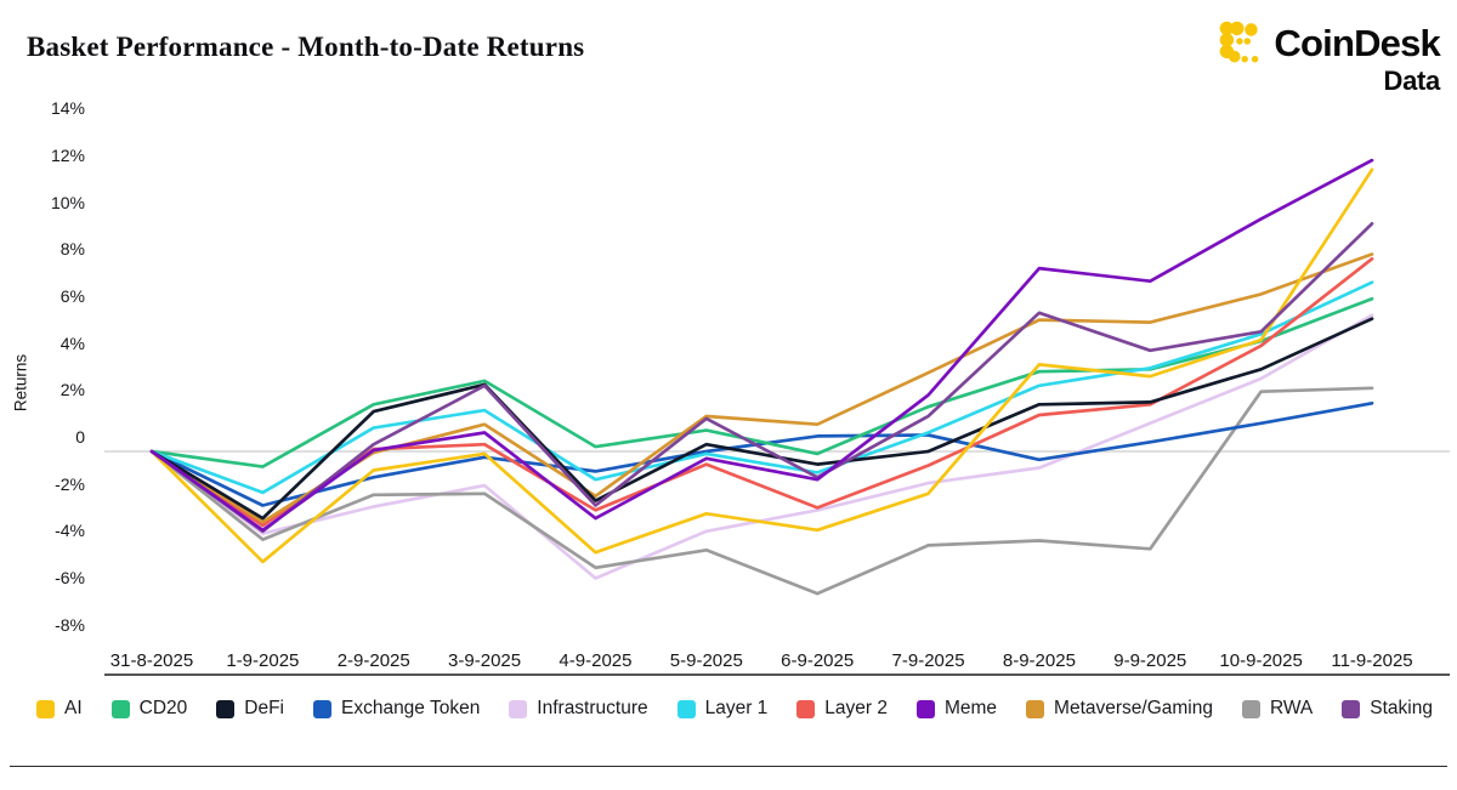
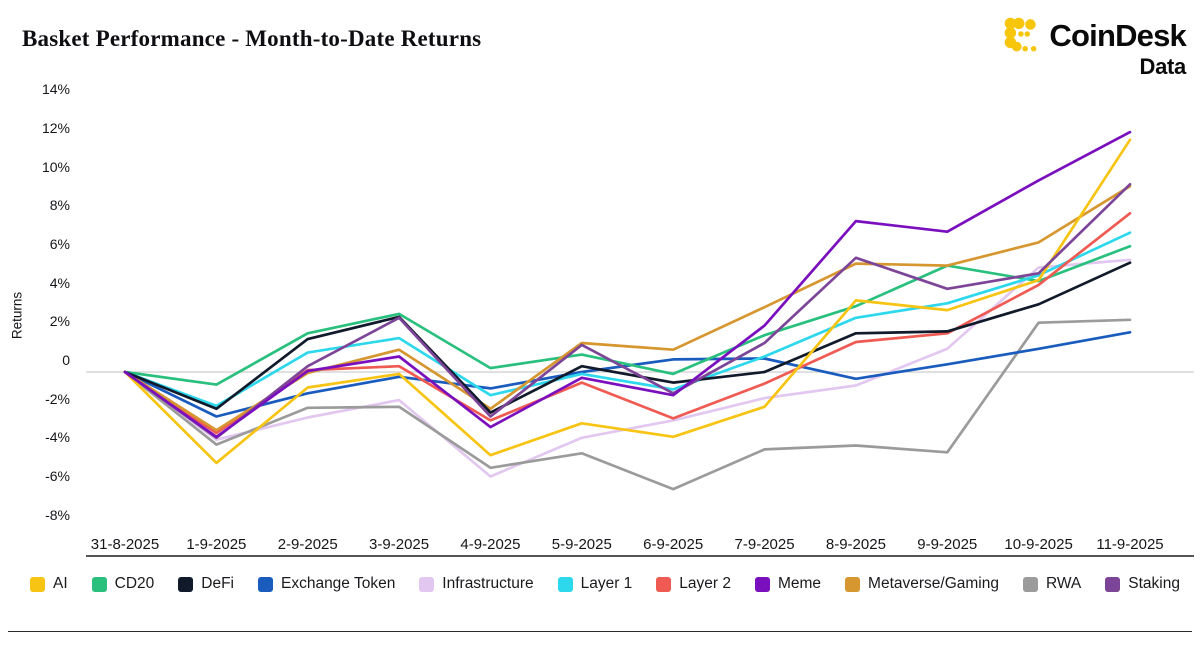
DeFi/1-9-2025: -2.9% -> -1.9%
CD20/9-9-2025: 3.5% -> 5.5%
Infrastructure/10-9-2025: 3.1% -> 5.4%
Metaverse/Gaming/11-9-2025: 8.4% -> 9.6%
